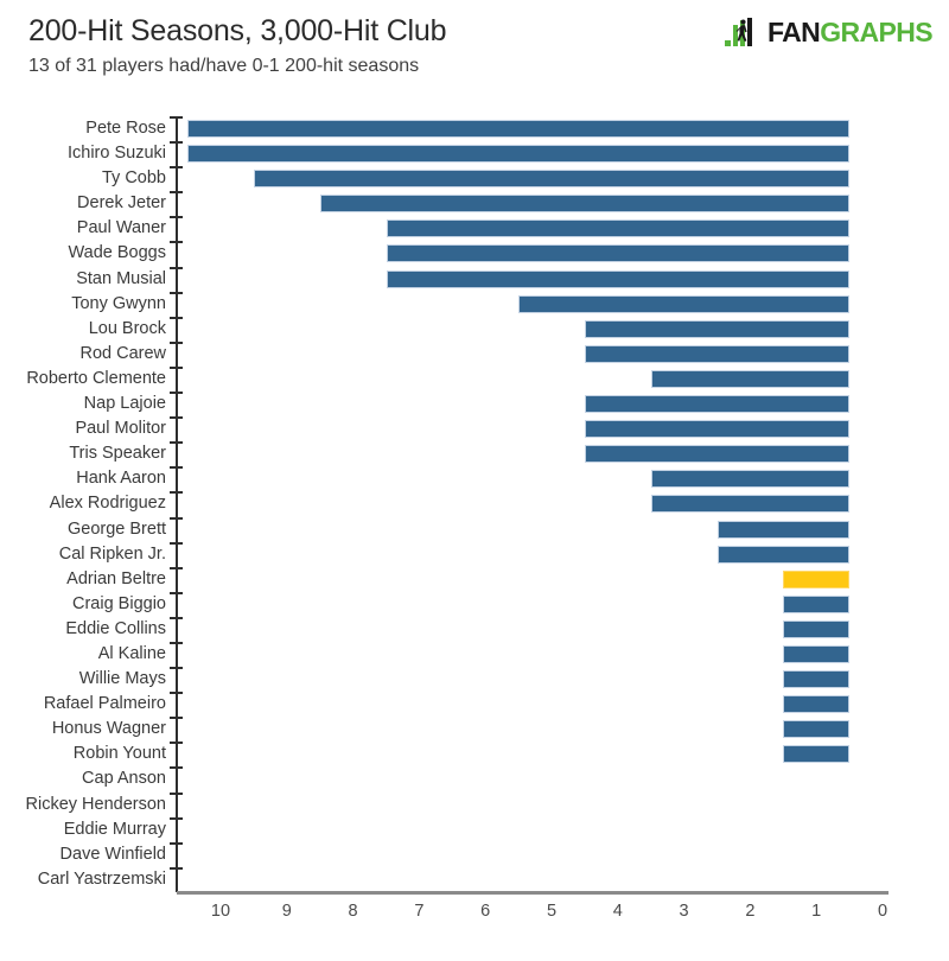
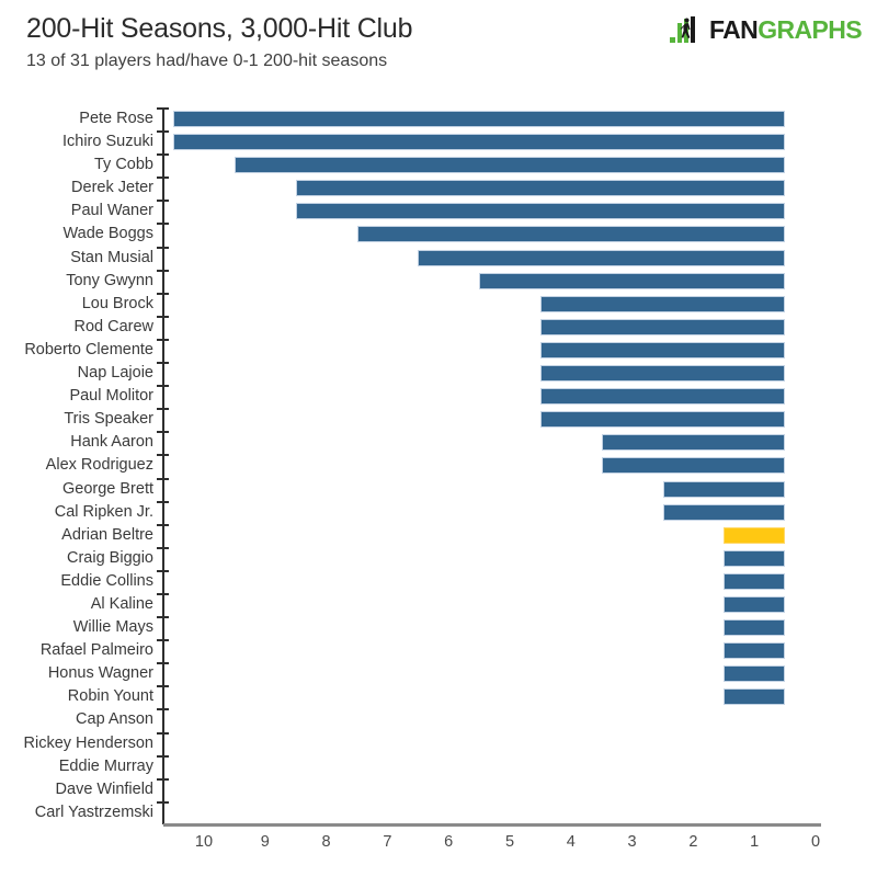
Paul Waner: 7 -> 8
Stan Musial: 7 -> 6
Roberto Clemente: 3 -> 4
